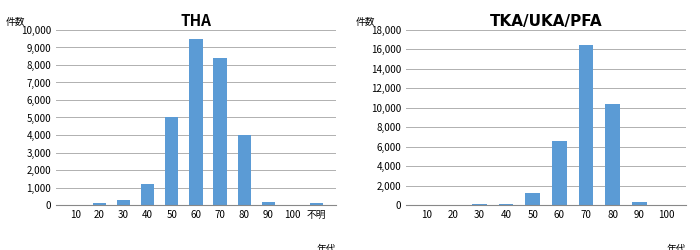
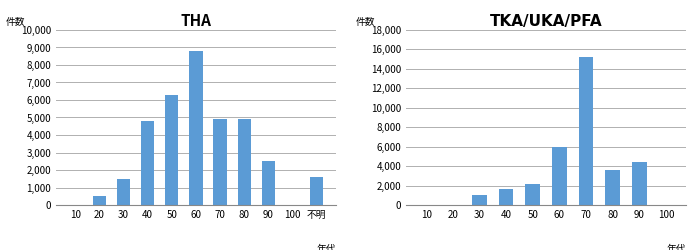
THA/20: 100 -> 500
THA/30: 300 -> 1,500
THA/40: 1,200 -> 4,800
THA/50: 5,000 -> 6,300
THA/60: 9,500 -> 8,800
THA/70: 8,400 -> 4,900
THA/80: 4,000 -> 4,900
THA/90: 200 -> 2,500
THA/不明: 100 -> 1,600
TKA/UKA/PFA/30: 100 -> 1,000
TKA/UKA/PFA/40: 200 -> 1,600
TKA/UKA/PFA/50: 1,200 -> 2,200
TKA/UKA/PFA/60: 6,600 -> 6,000
TKA/UKA/PFA/70: 16,500 -> 15,200
TKA/UKA/PFA/80: 10,400 -> 3,600
TKA/UKA/PFA/90: 400 -> 4,400
